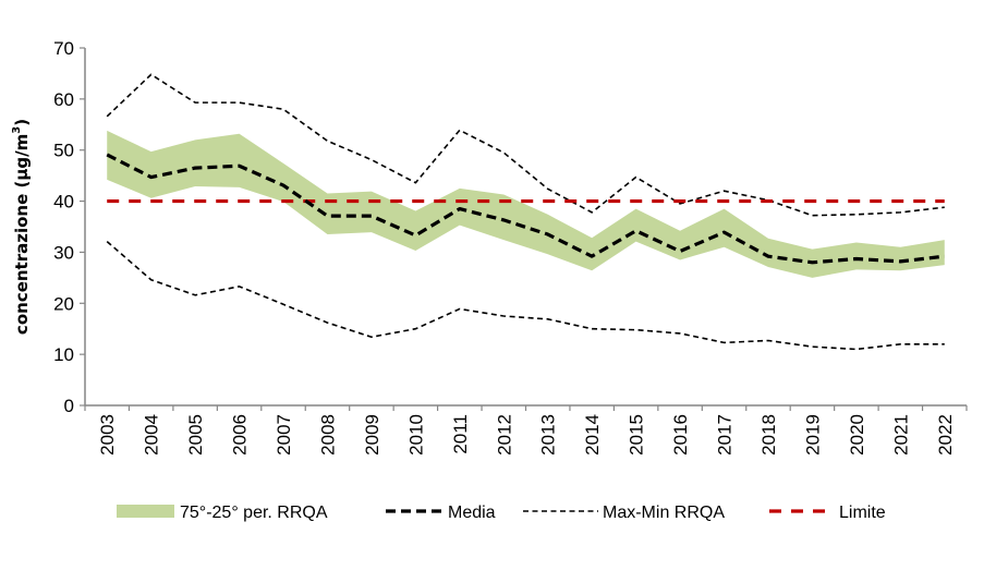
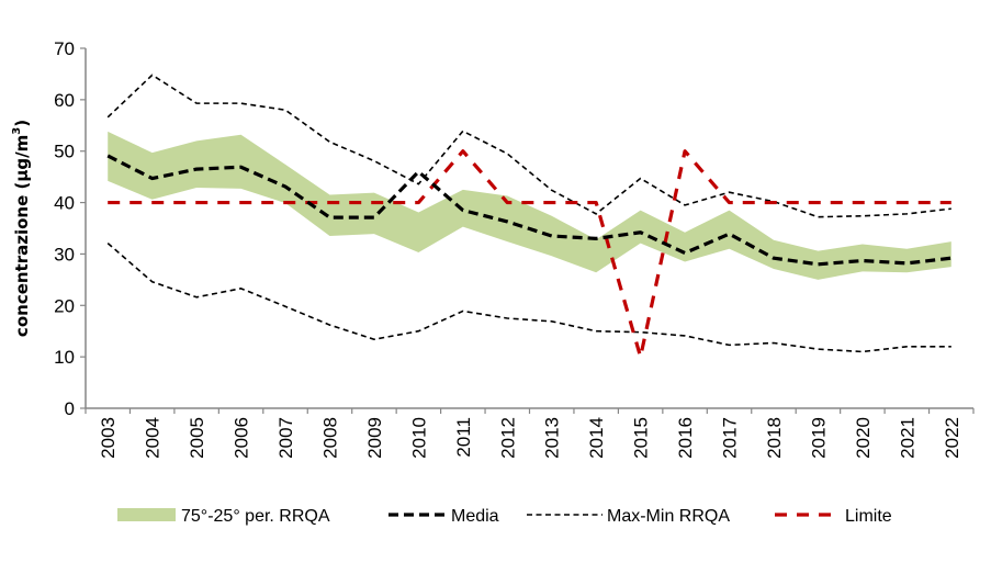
Media/2010: 33 -> 46
Limite/2011: 40 -> 50
Media/2014: 29 -> 33
Limite/2015: 40 -> 10
Limite/2016: 40 -> 50
